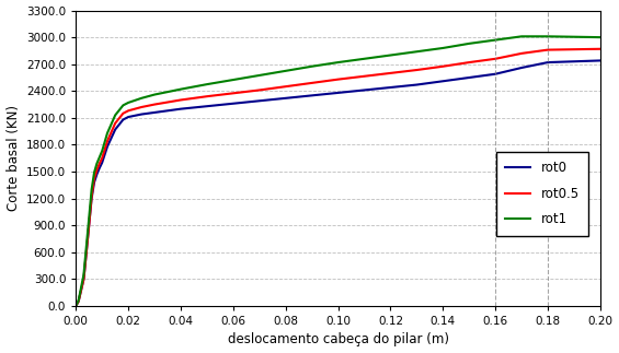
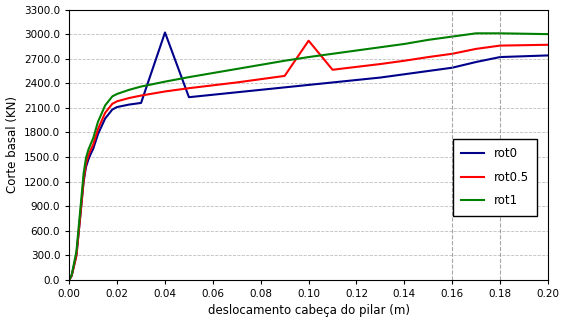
rot0/0.04: 2200 -> 3020
rot0.5/0.10: 2530 -> 2920
